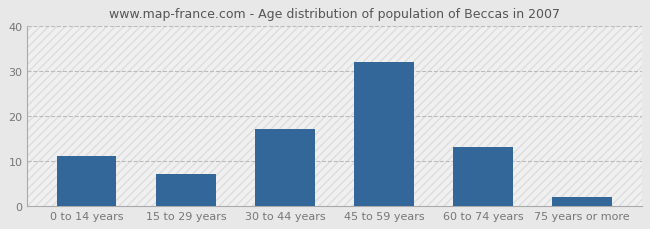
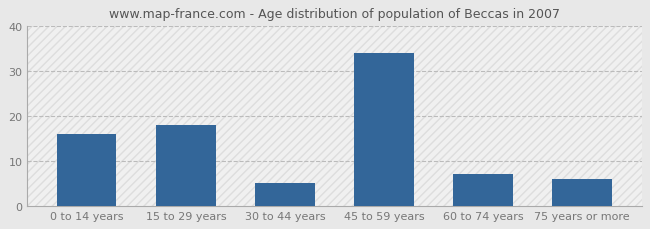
0 to 14 years: 11 -> 16
15 to 29 years: 7 -> 18
30 to 44 years: 17 -> 5
45 to 59 years: 32 -> 34
60 to 74 years: 13 -> 7
75 years or more: 2 -> 6
